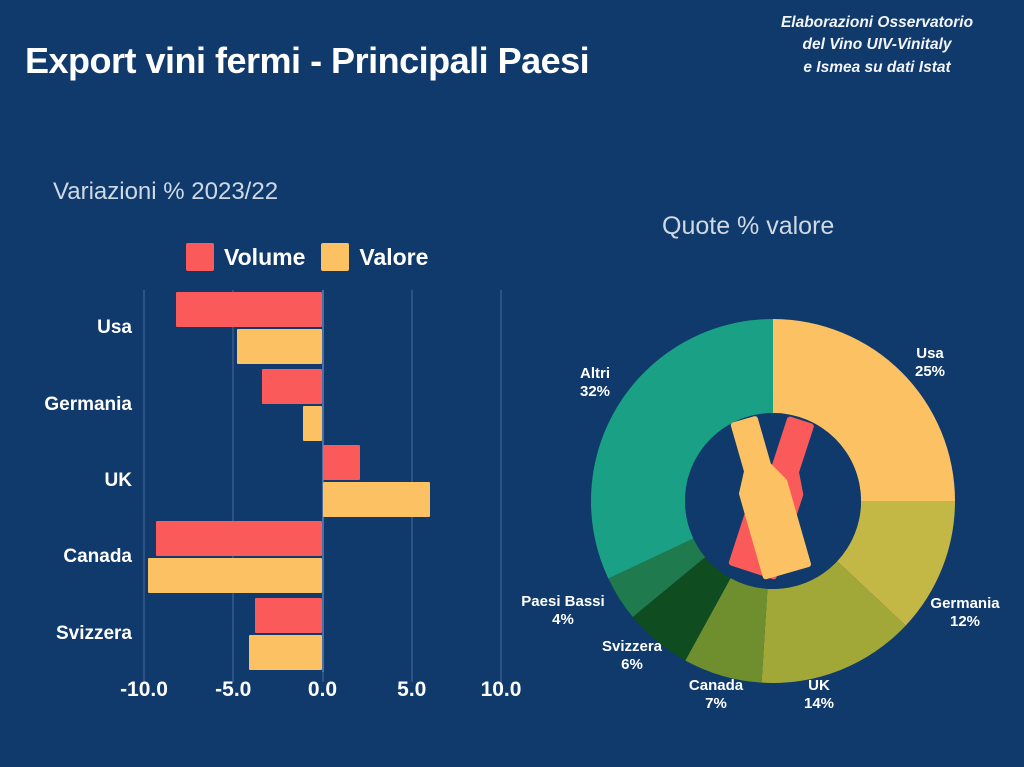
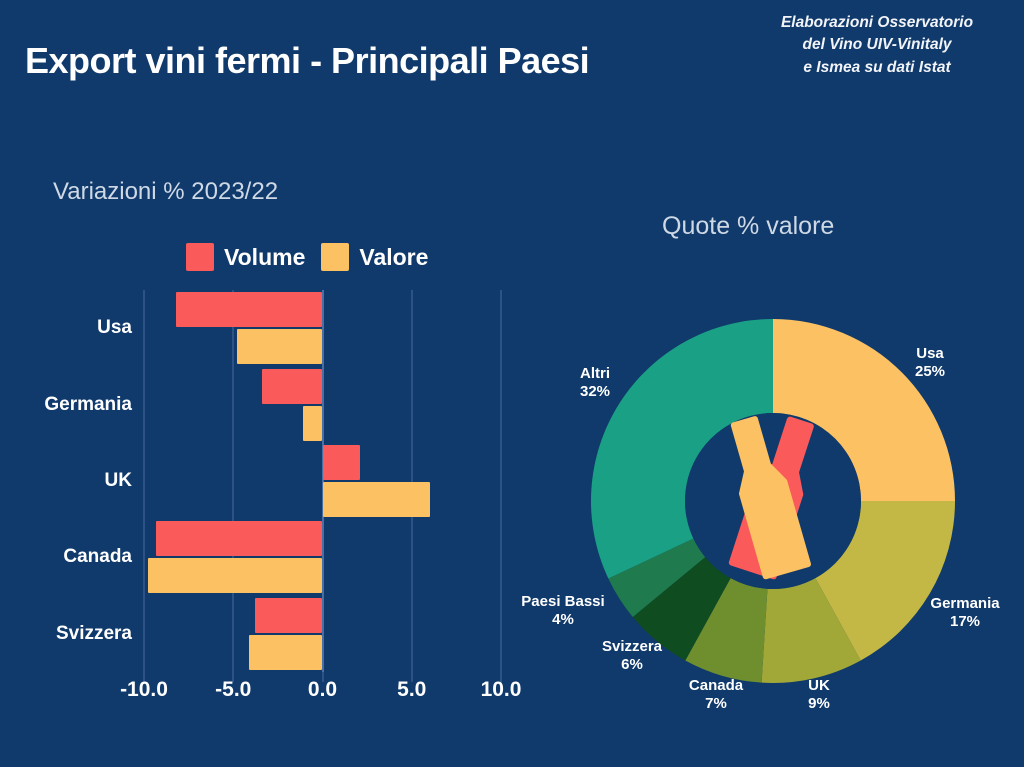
Quote % valore/Germania: 12% -> 17%
Quote % valore/UK: 14% -> 9%
